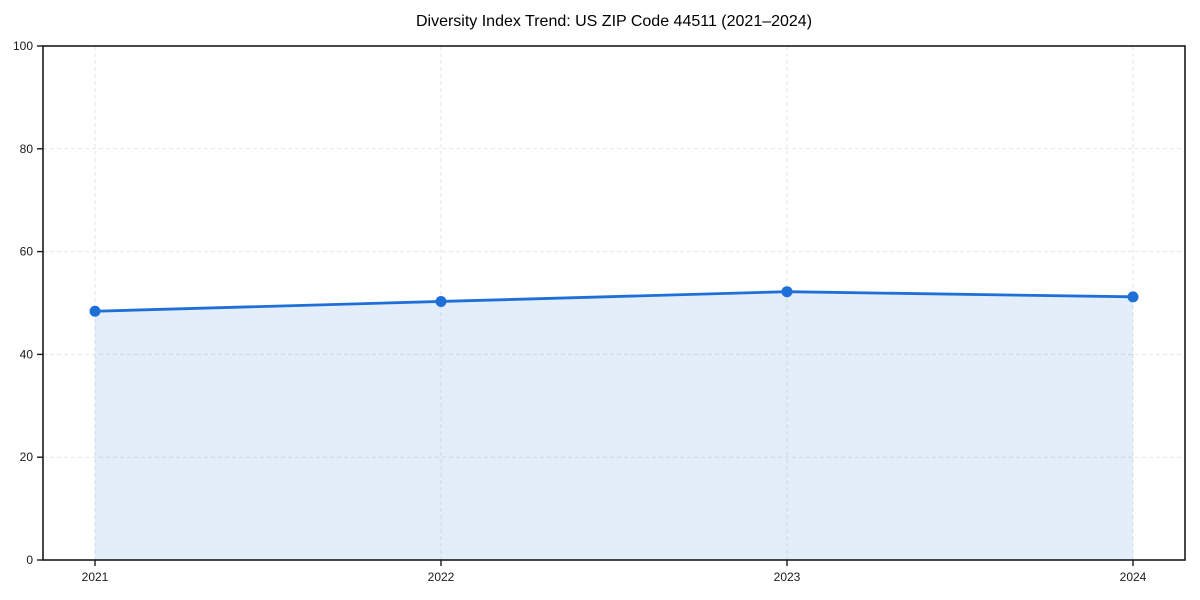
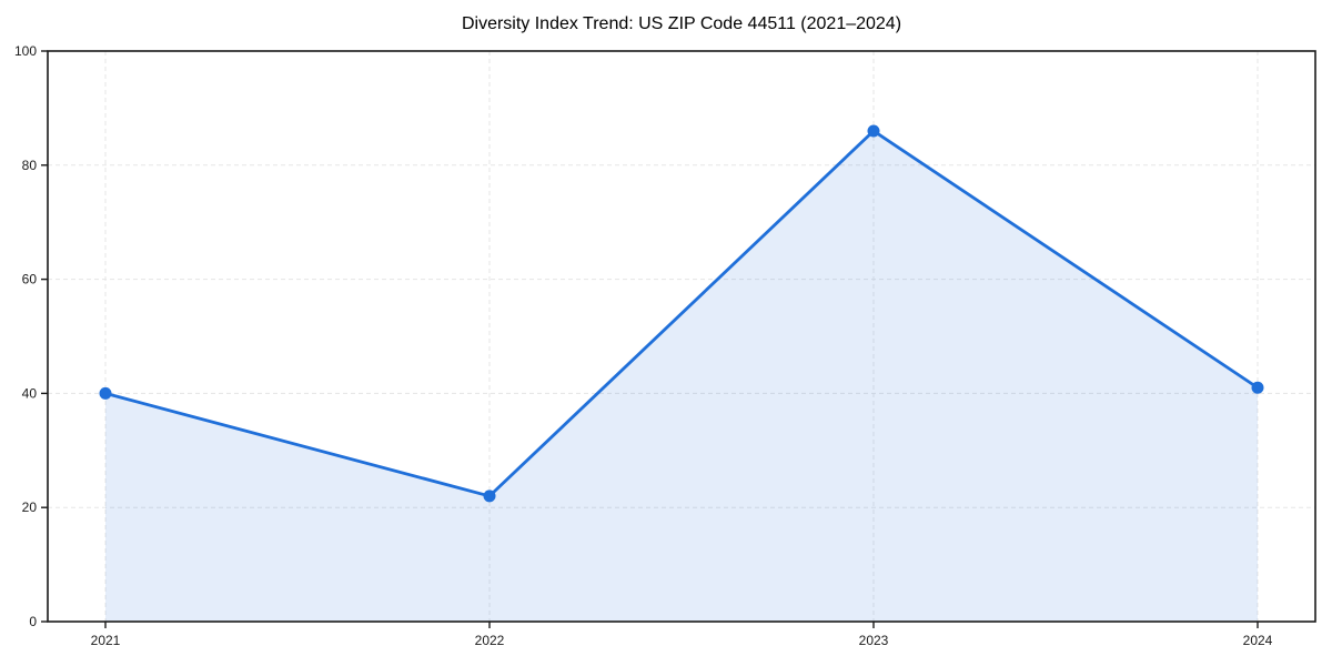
2021: 48 -> 40
2022: 50 -> 22
2023: 52 -> 86
2024: 51 -> 41
